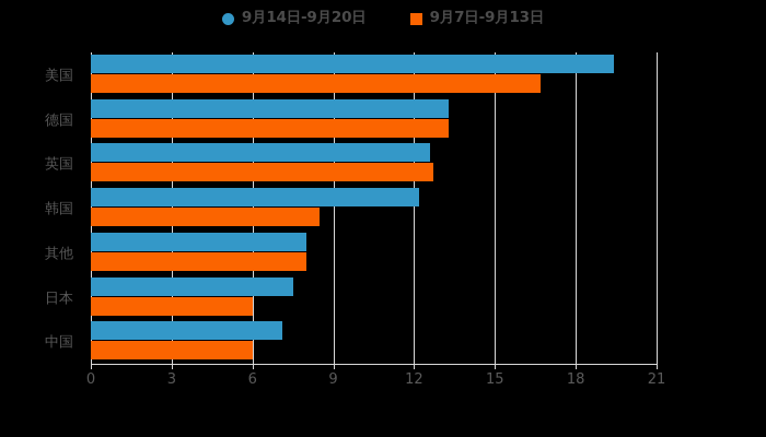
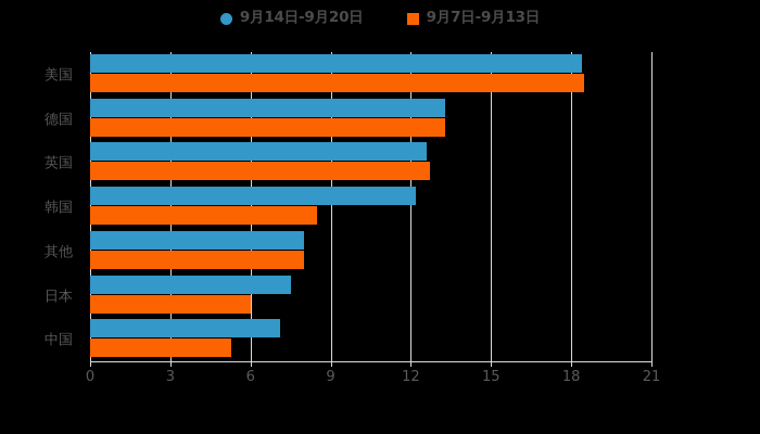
9月14日-9月20日/美国: 19.4 -> 18.4
9月7日-9月13日/美国: 16.7 -> 18.5
9月7日-9月13日/中国: 6.0 -> 5.3
